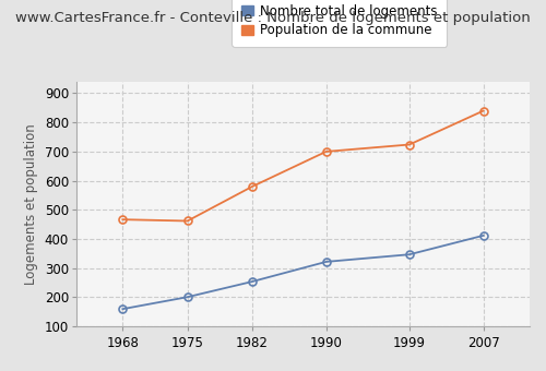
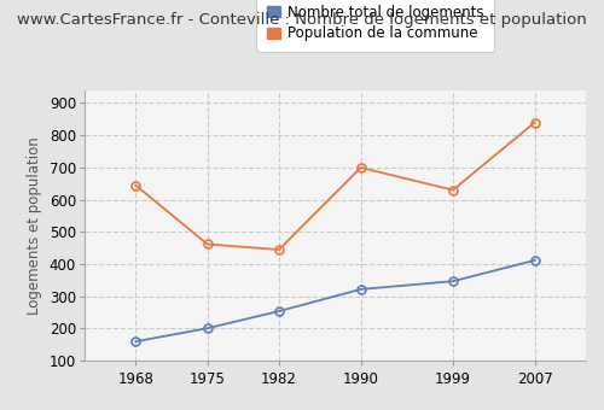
Population de la commune/1968: 467 -> 645
Population de la commune/1982: 580 -> 445
Population de la commune/1999: 724 -> 630
